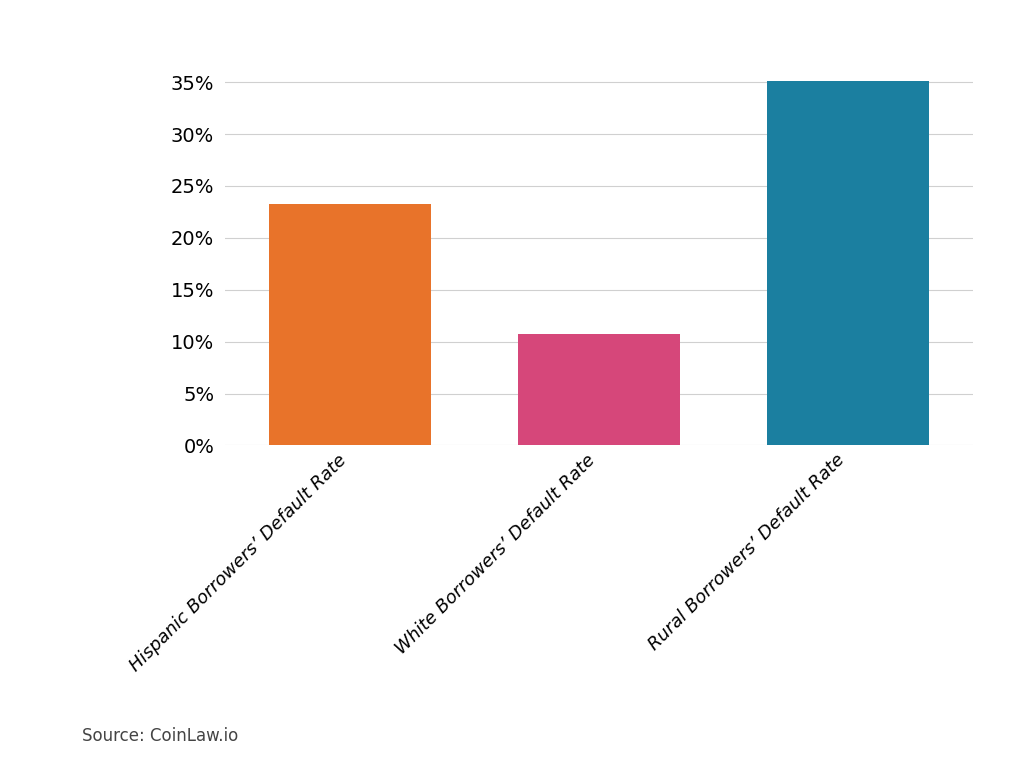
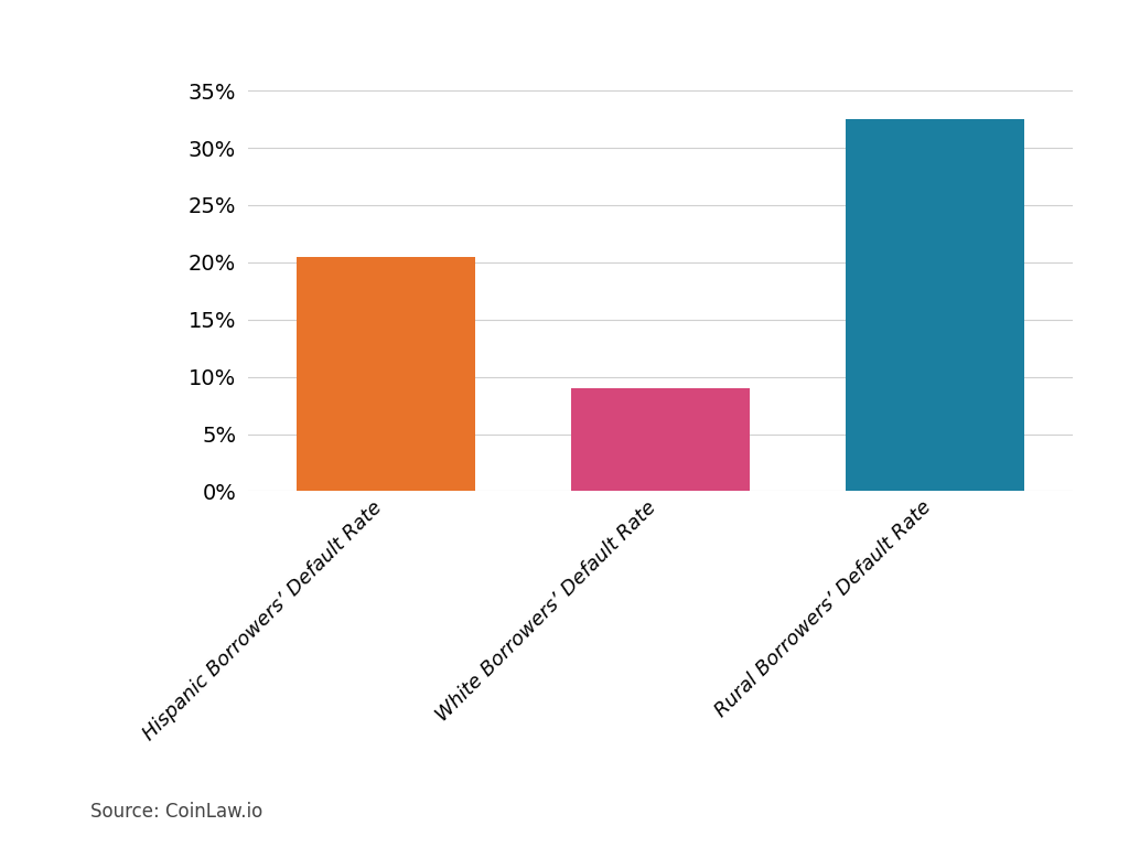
Hispanic Borrowers’ Default Rate: 23.3% -> 20.5%
White Borrowers’ Default Rate: 10.7% -> 9.0%
Rural Borrowers’ Default Rate: 35.1% -> 32.5%
